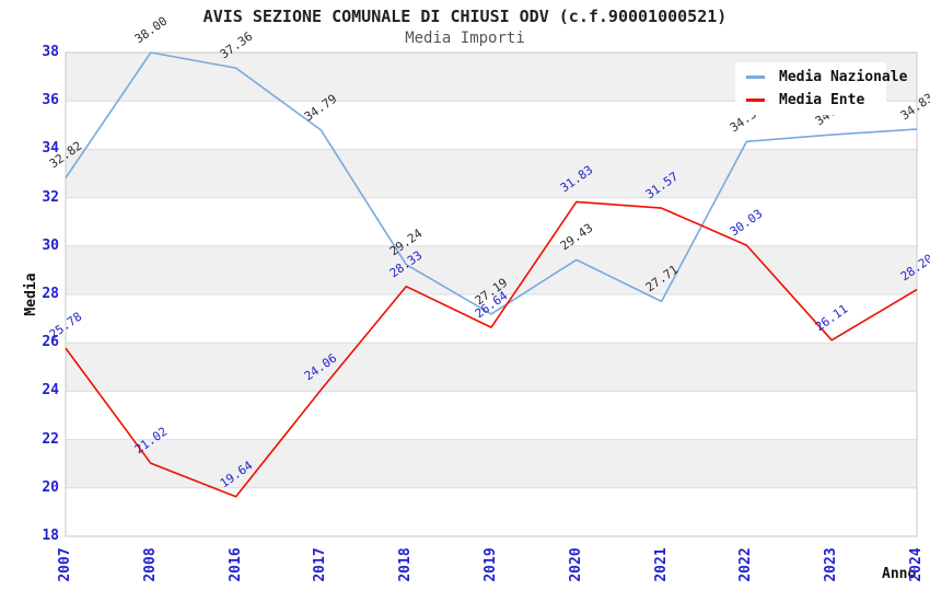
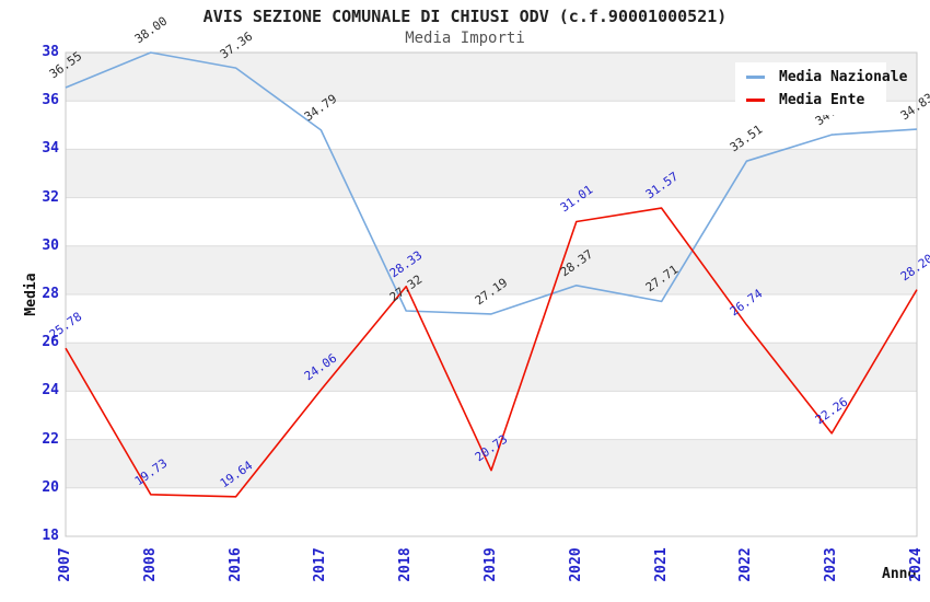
Media Nazionale/2007: 32.82 -> 36.55
Media Ente/2008: 21.02 -> 19.73
Media Nazionale/2018: 29.24 -> 27.32
Media Ente/2019: 26.64 -> 20.73
Media Nazionale/2020: 29.43 -> 28.37
Media Ente/2020: 31.83 -> 31.01
Media Nazionale/2022: 34.32 -> 33.51
Media Ente/2022: 30.03 -> 26.74
Media Ente/2023: 26.11 -> 22.26
